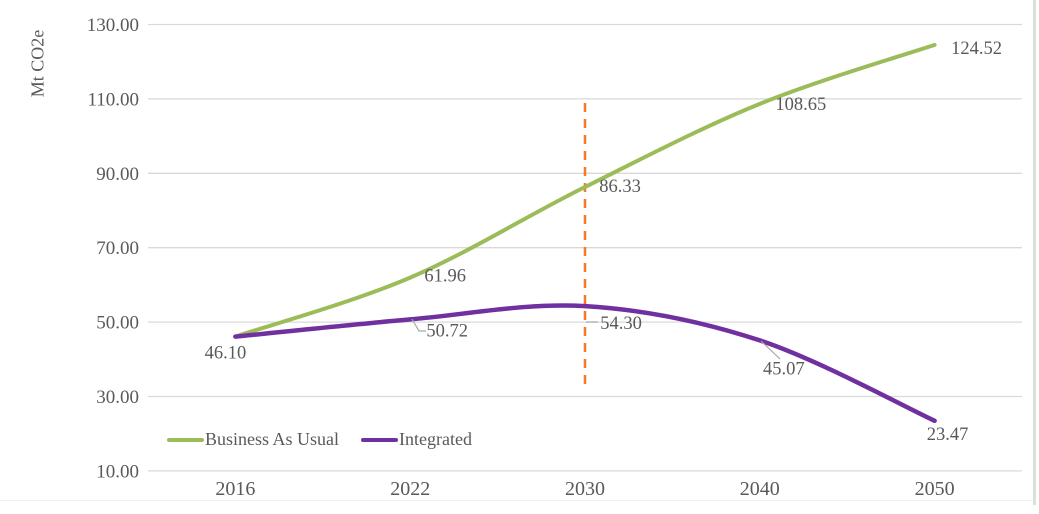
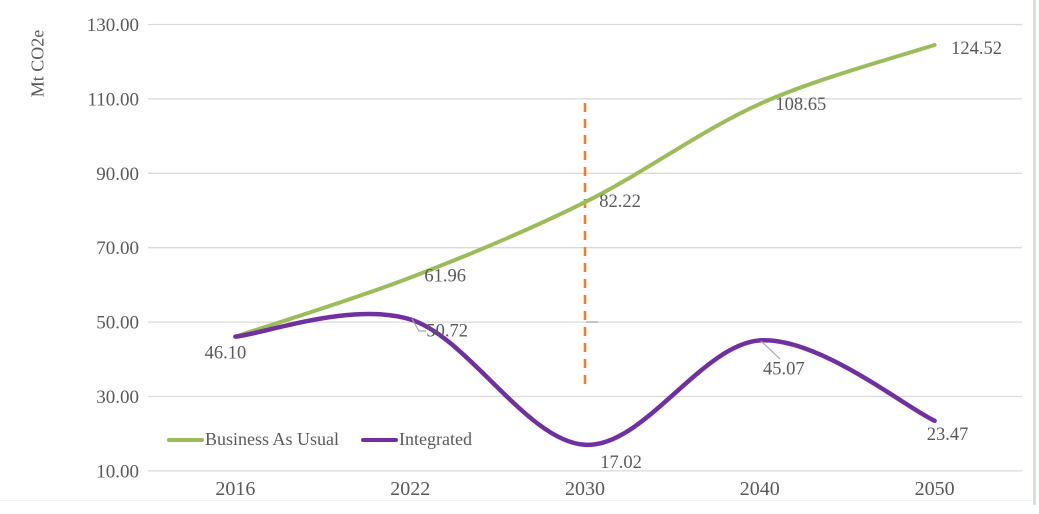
Business As Usual/2030: 86.33 -> 82.22
Integrated/2030: 54.30 -> 17.02
